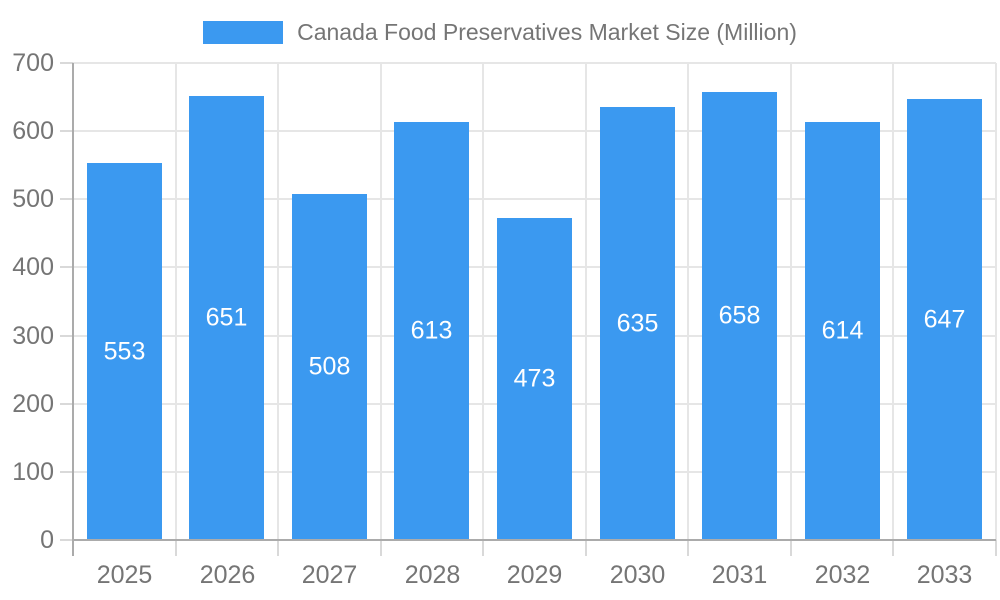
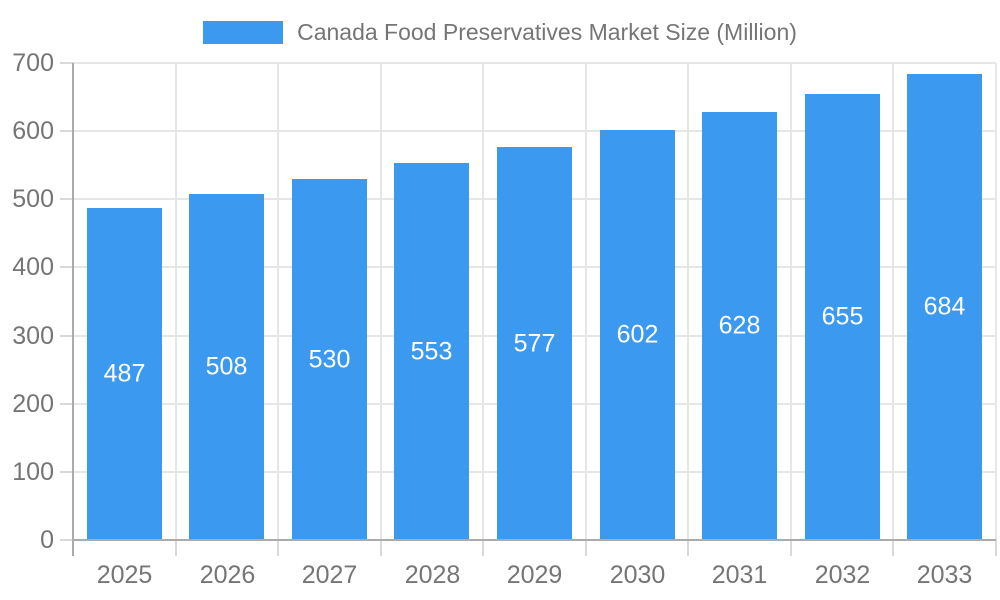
2025: 553 -> 487
2026: 651 -> 508
2027: 508 -> 530
2028: 613 -> 553
2029: 473 -> 577
2030: 635 -> 602
2031: 658 -> 628
2032: 614 -> 655
2033: 647 -> 684
